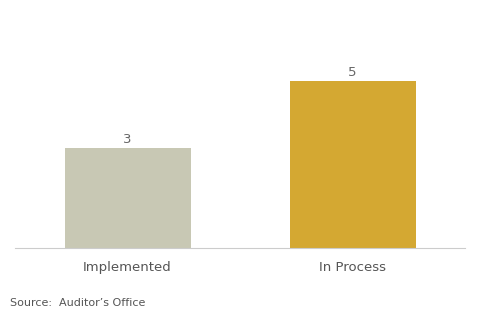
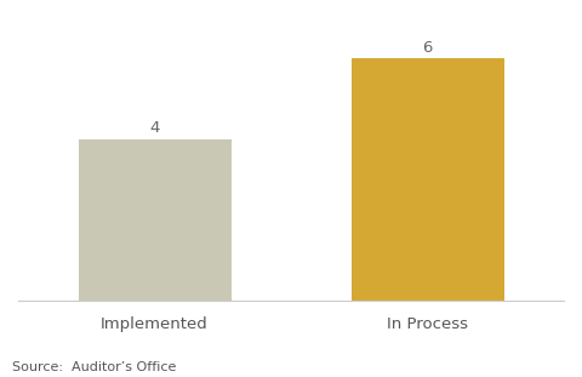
Implemented: 3 -> 4
In Process: 5 -> 6
